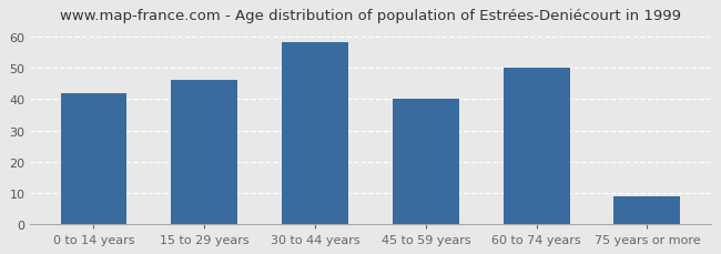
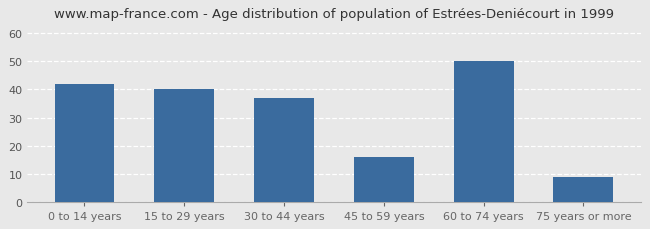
15 to 29 years: 46 -> 40
30 to 44 years: 58 -> 37
45 to 59 years: 40 -> 16
